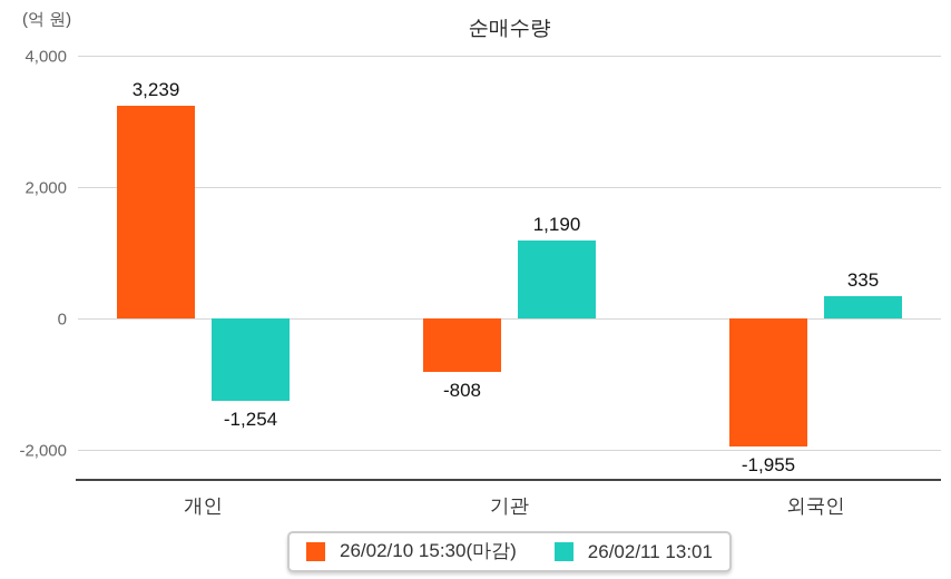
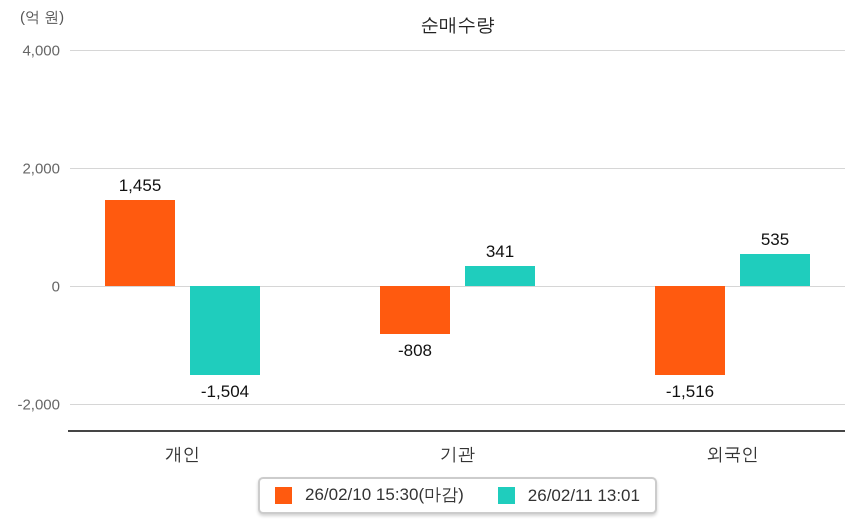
26/02/10 15:30(마감)/개인: 3,239 -> 1,455
26/02/11 13:01/개인: -1,254 -> -1,504
26/02/11 13:01/기관: 1,190 -> 341
26/02/10 15:30(마감)/외국인: -1,955 -> -1,516
26/02/11 13:01/외국인: 335 -> 535
